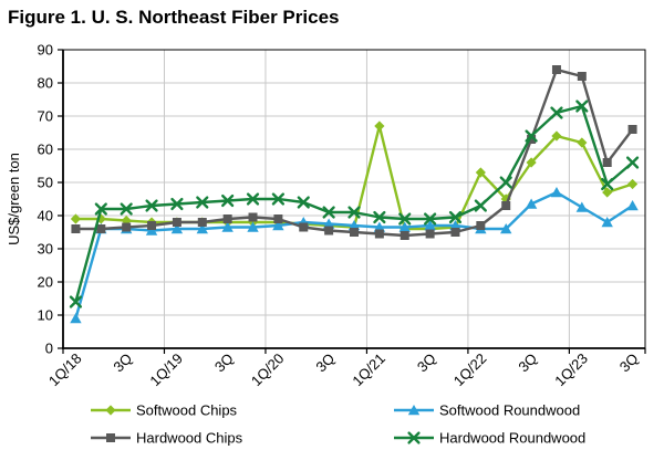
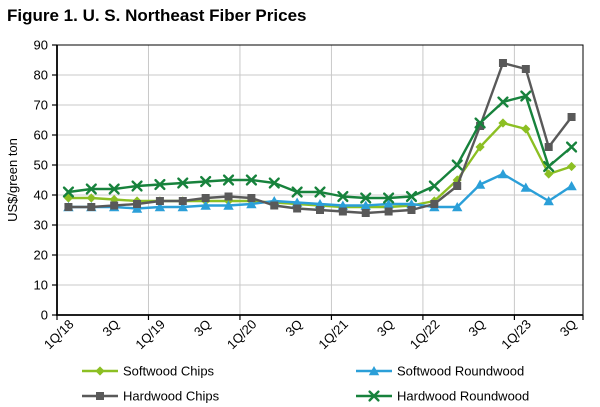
Softwood Roundwood/1Q/18: 9 -> 36
Hardwood Roundwood/1Q/18: 14 -> 41
Softwood Chips/1Q/21: 67 -> 36
Softwood Chips/1Q/22: 53 -> 38
